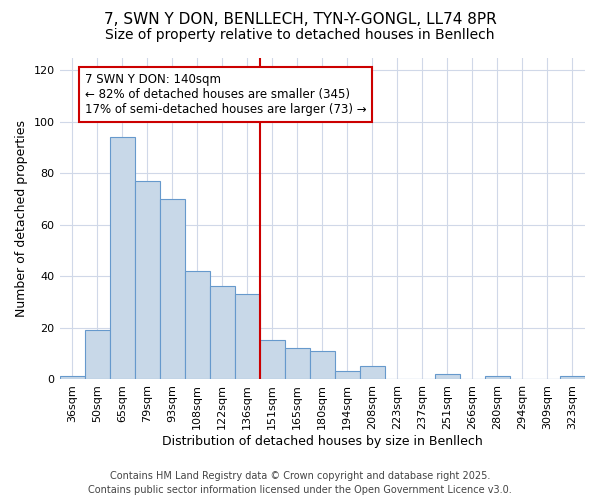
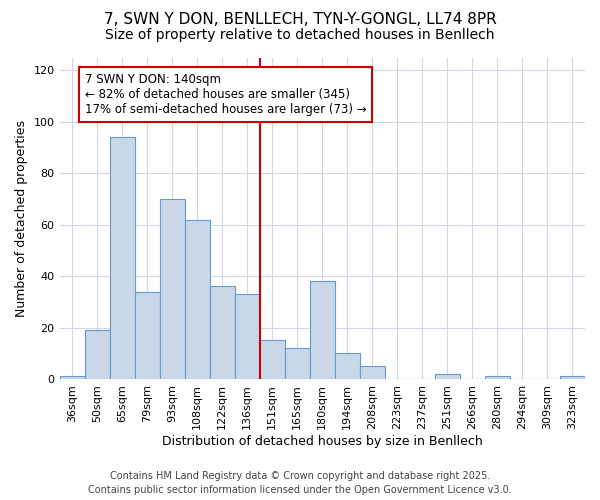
79sqm: 77 -> 34
108sqm: 42 -> 62
180sqm: 11 -> 38
194sqm: 3 -> 10
